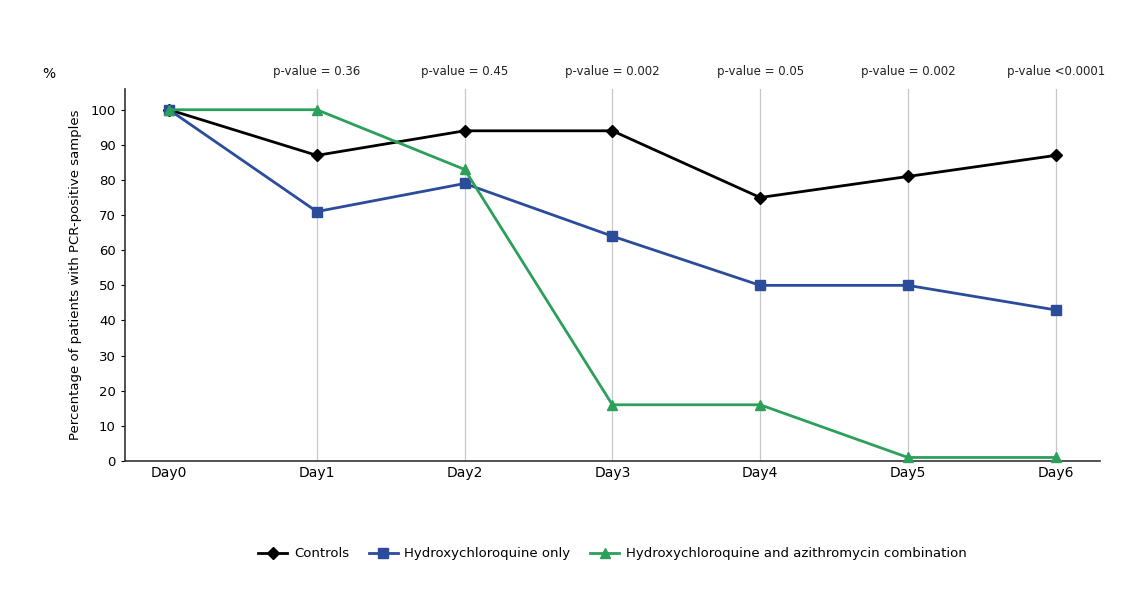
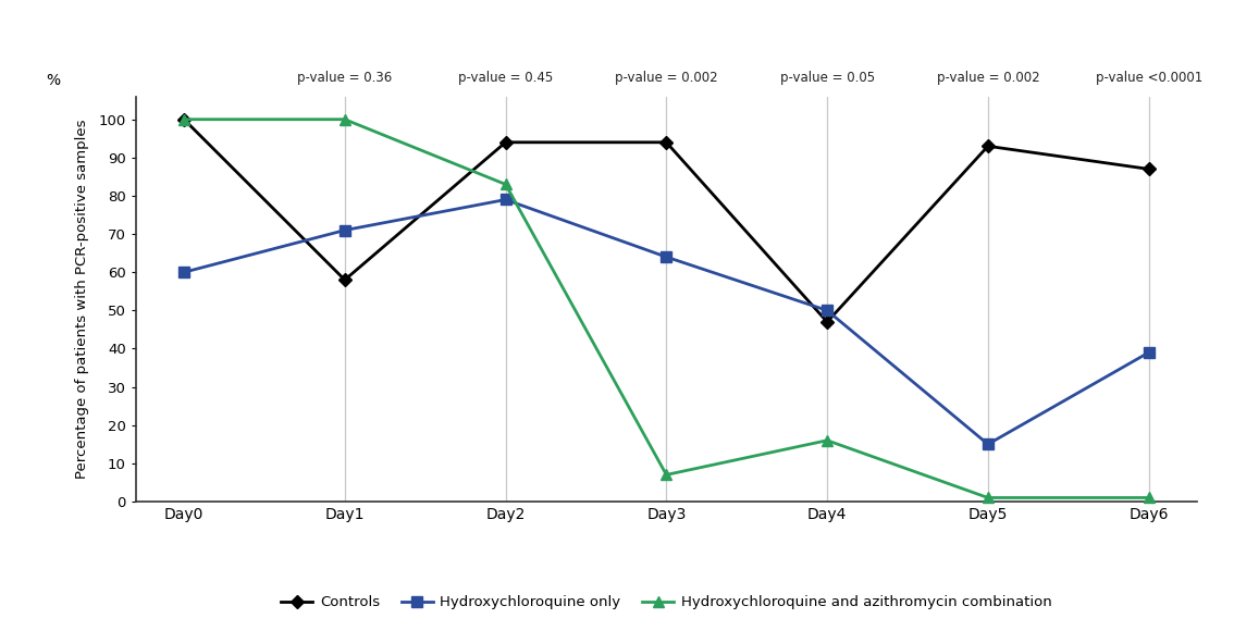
Hydroxychloroquine only/Day0: 100 -> 60
Controls/Day1: 87 -> 58
Hydroxychloroquine and azithromycin combination/Day3: 16 -> 7
Controls/Day4: 75 -> 47
Controls/Day5: 81 -> 93
Hydroxychloroquine only/Day5: 50 -> 15
Hydroxychloroquine only/Day6: 43 -> 39
